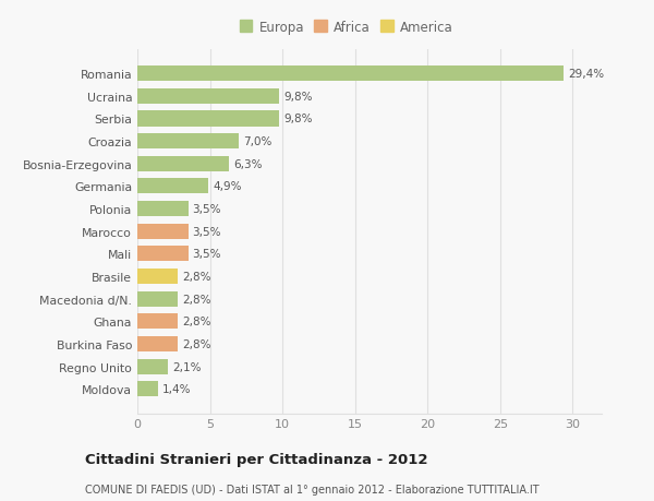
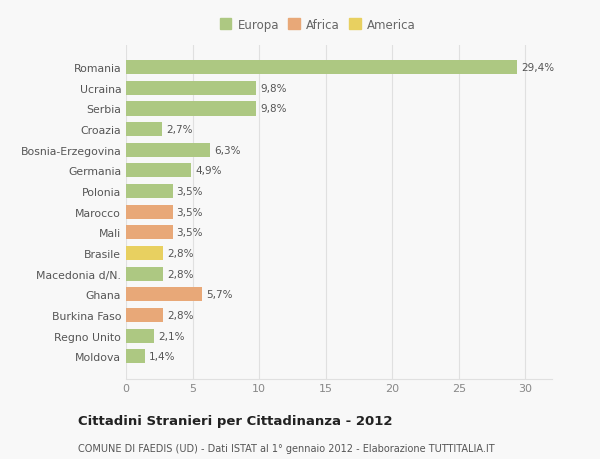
Croazia: 7,0% -> 2,7%
Ghana: 2,8% -> 5,7%
